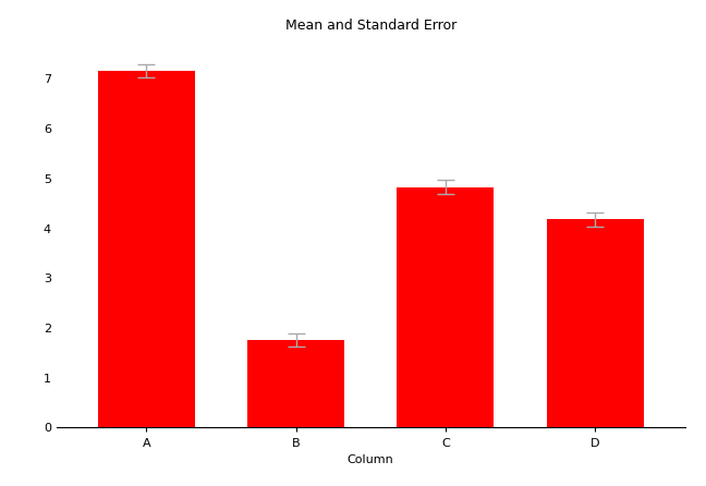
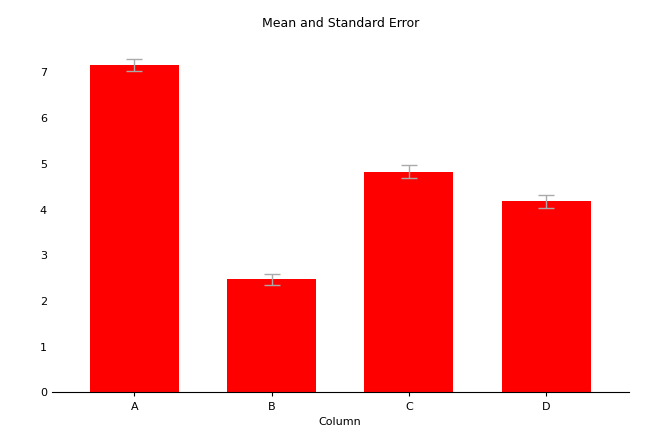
B: 1.75 -> 2.47
